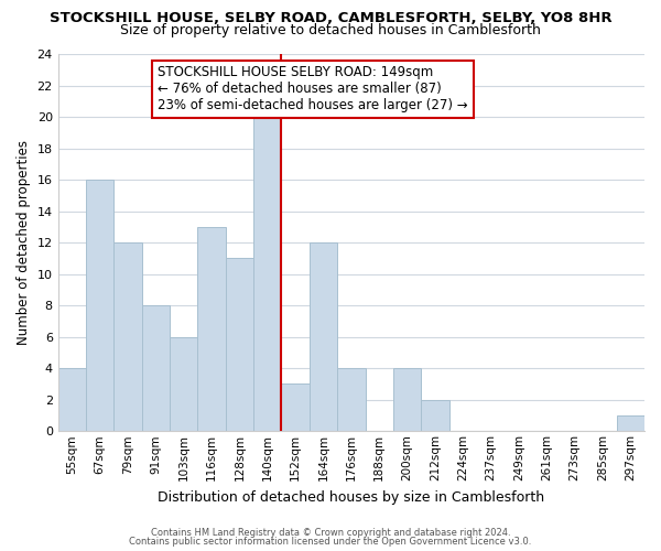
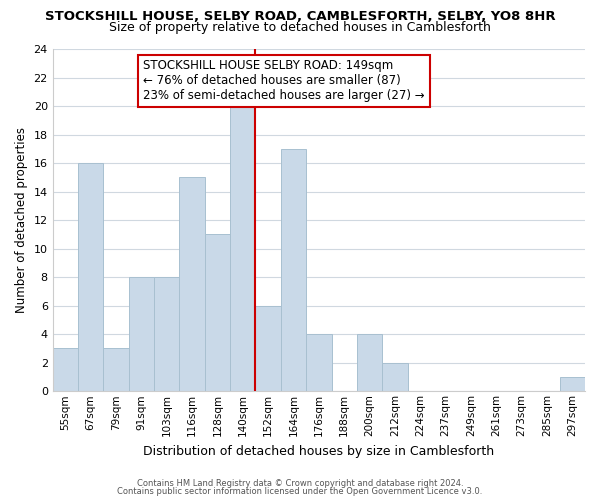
55sqm: 4 -> 3
79sqm: 12 -> 3
103sqm: 6 -> 8
116sqm: 13 -> 15
152sqm: 3 -> 6
164sqm: 12 -> 17
